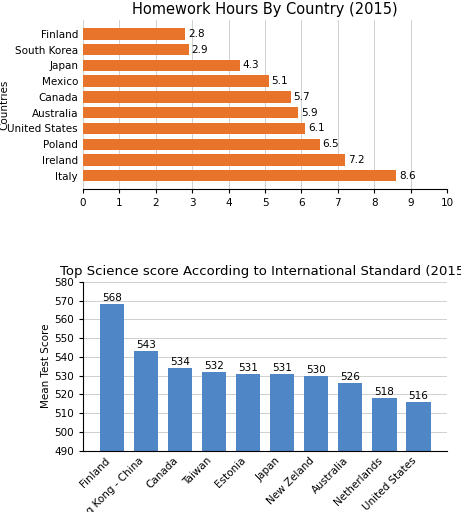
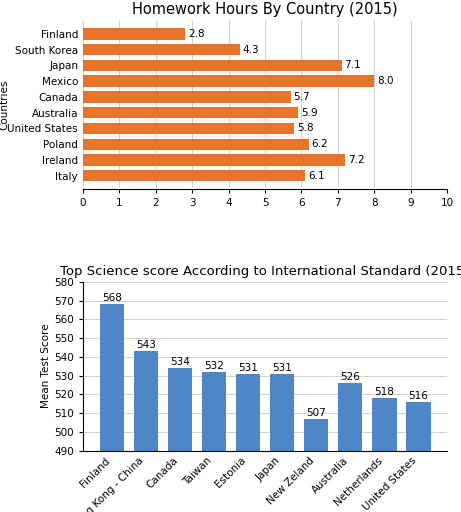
Homework Hours By Country (2015)/South Korea: 2.9 -> 4.3
Homework Hours By Country (2015)/Japan: 4.3 -> 7.1
Homework Hours By Country (2015)/Mexico: 5.1 -> 8.0
Homework Hours By Country (2015)/United States: 6.1 -> 5.8
Homework Hours By Country (2015)/Poland: 6.5 -> 6.2
Homework Hours By Country (2015)/Italy: 8.6 -> 6.1
New Zeland: 530 -> 507
